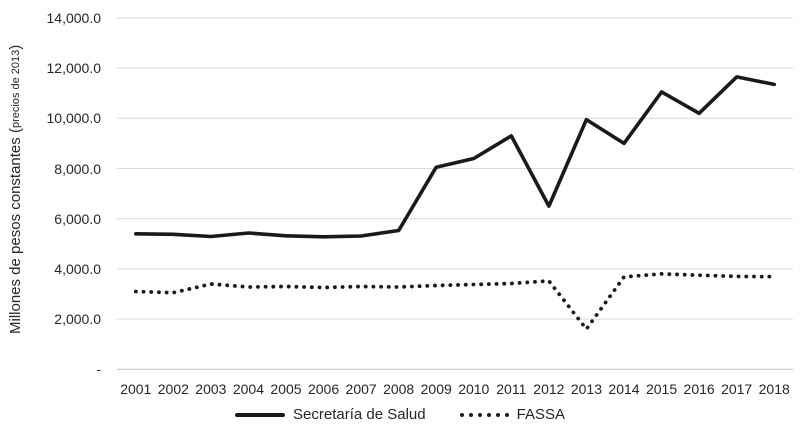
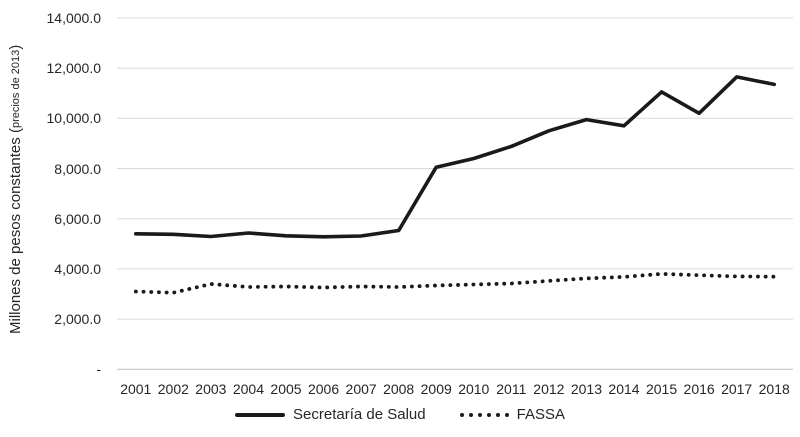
Secretaría de Salud/2011: 9300 -> 8900
Secretaría de Salud/2012: 6500 -> 9500
FASSA/2013: 1600 -> 3600
Secretaría de Salud/2014: 9000 -> 9700
